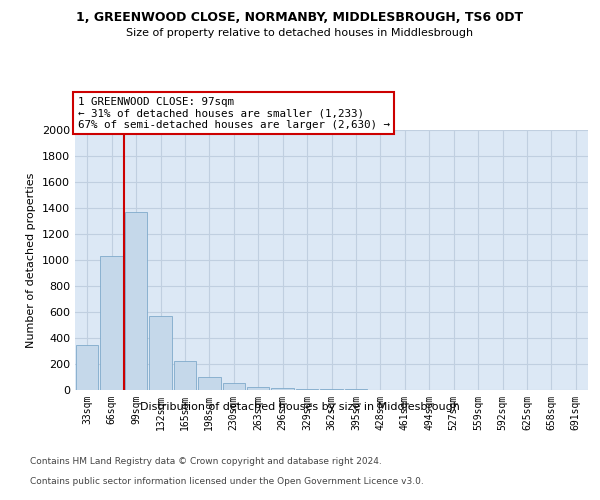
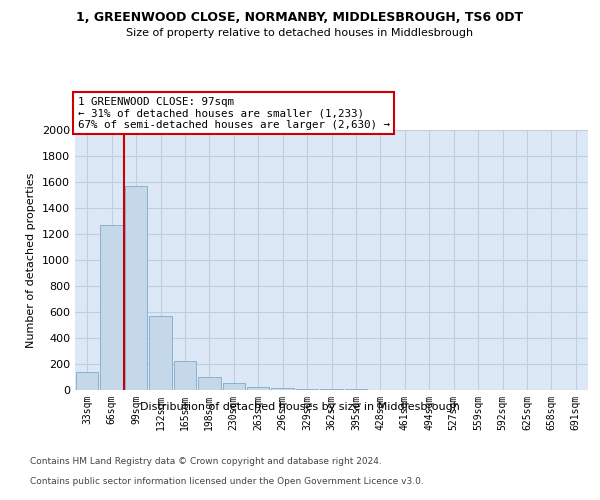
33sqm: 350 -> 140
66sqm: 1030 -> 1270
99sqm: 1370 -> 1570
